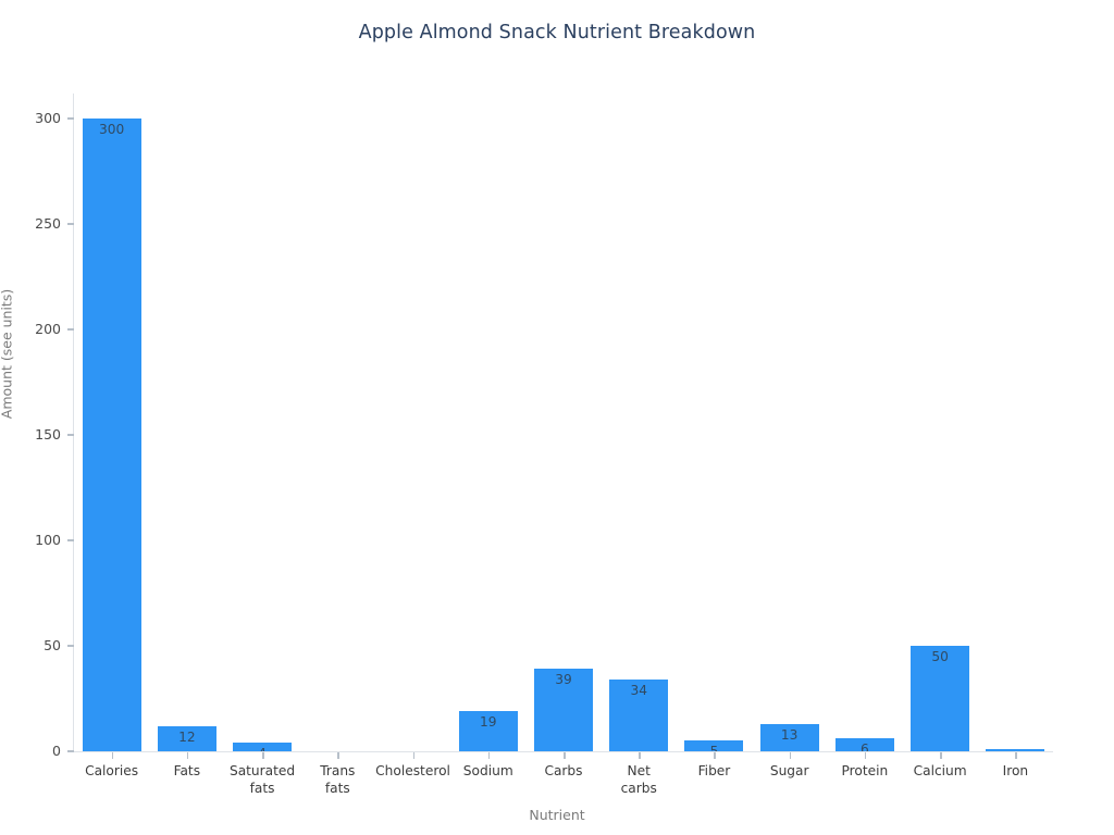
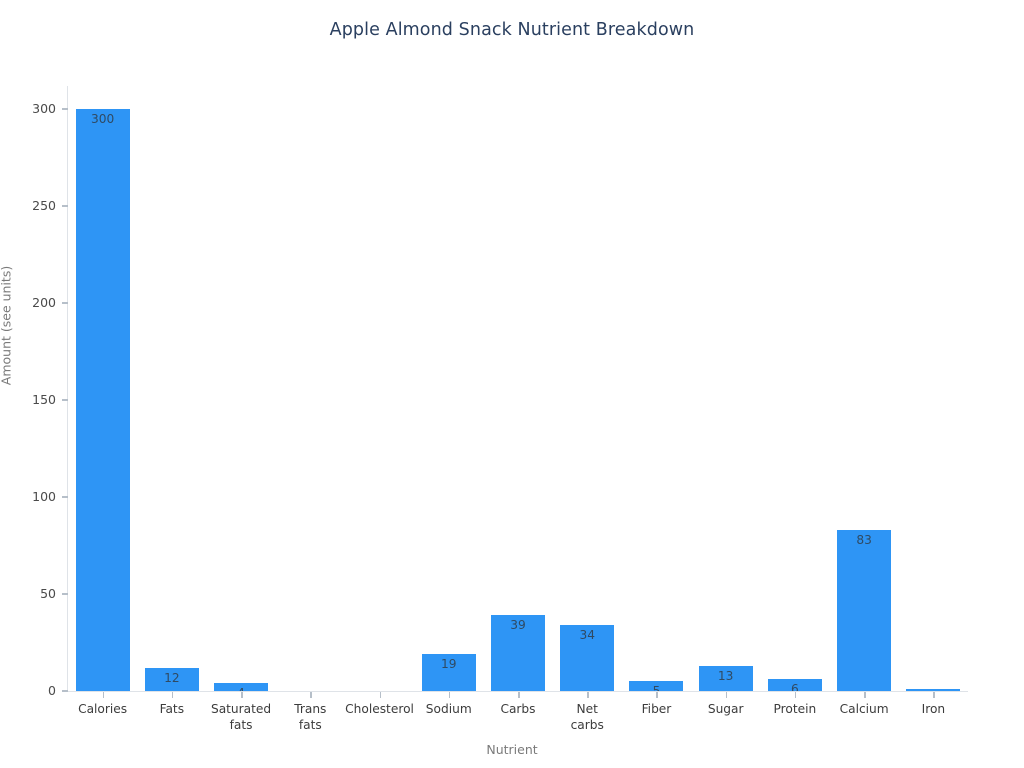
Calcium: 50 -> 83
